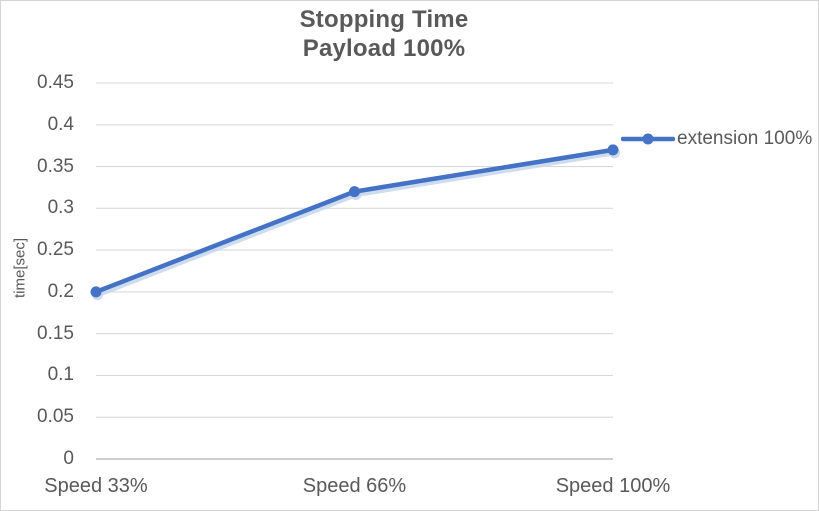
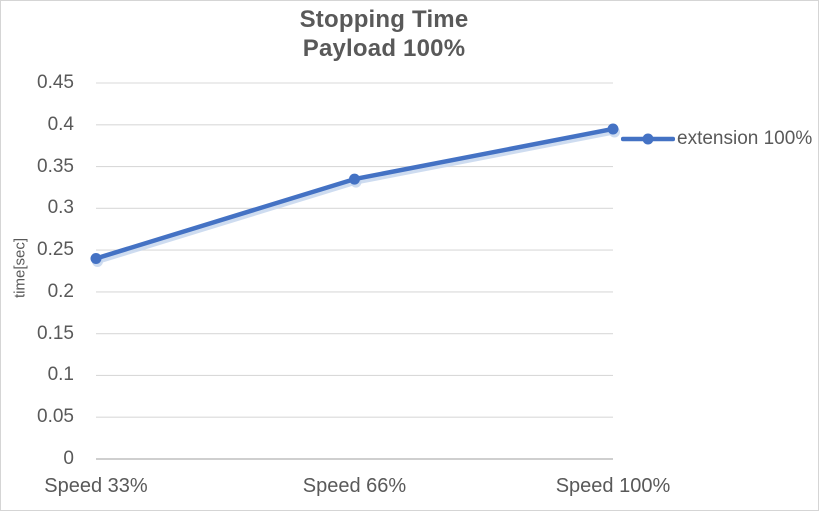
Speed 33%: 0.20 -> 0.24
Speed 66%: 0.32 -> 0.34
Speed 100%: 0.37 -> 0.40
